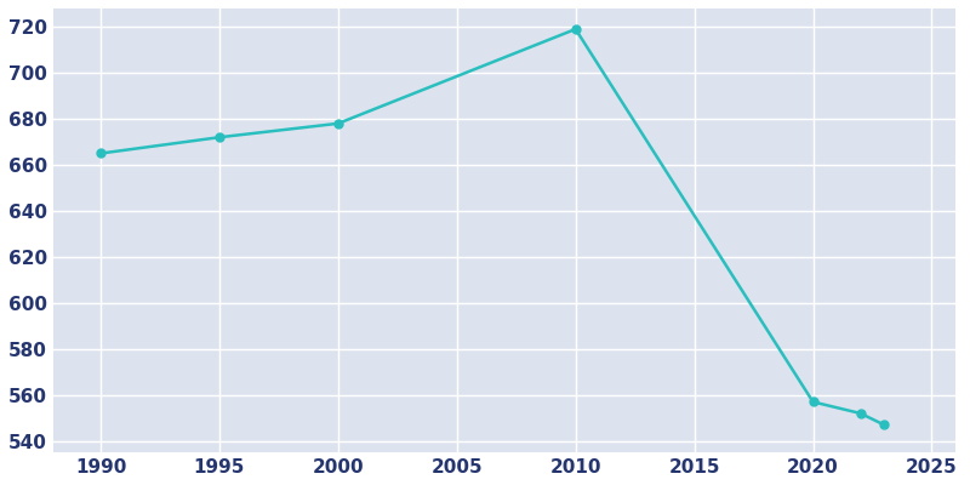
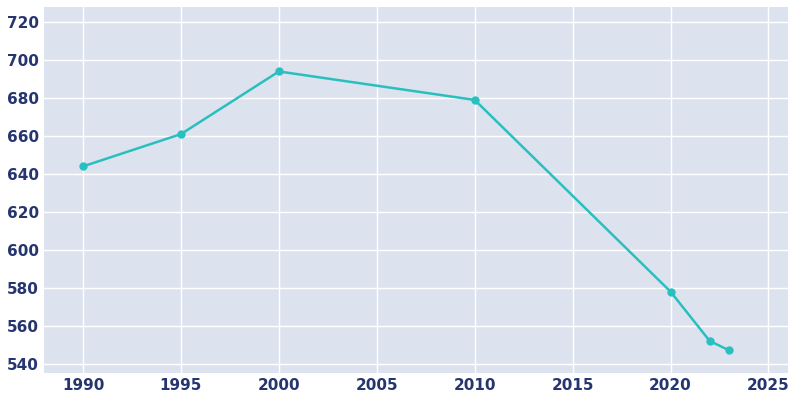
1990: 665 -> 644
1995: 672 -> 661
2000: 678 -> 694
2010: 719 -> 679
2020: 557 -> 578
